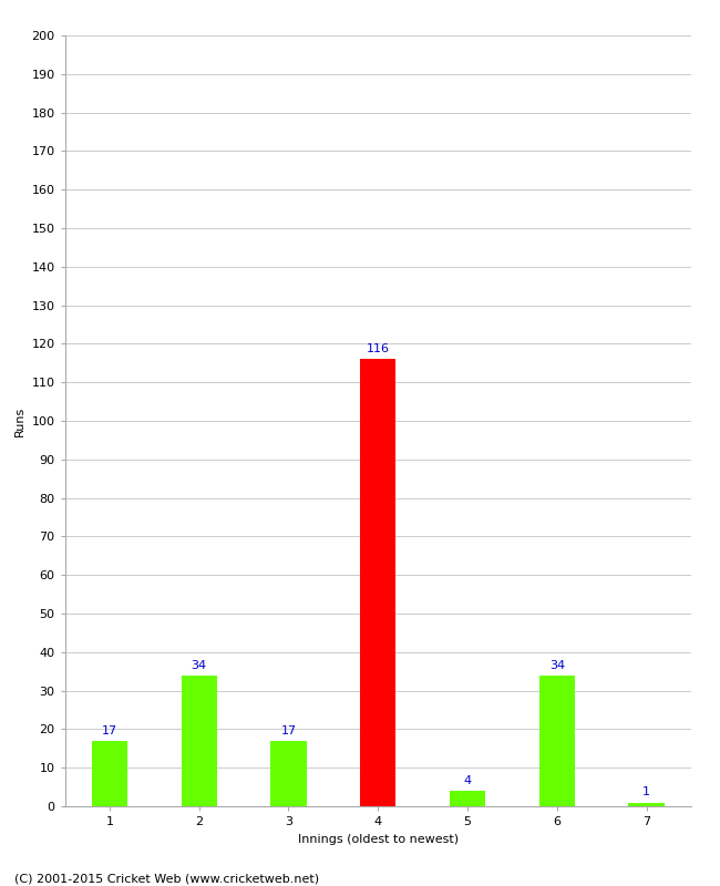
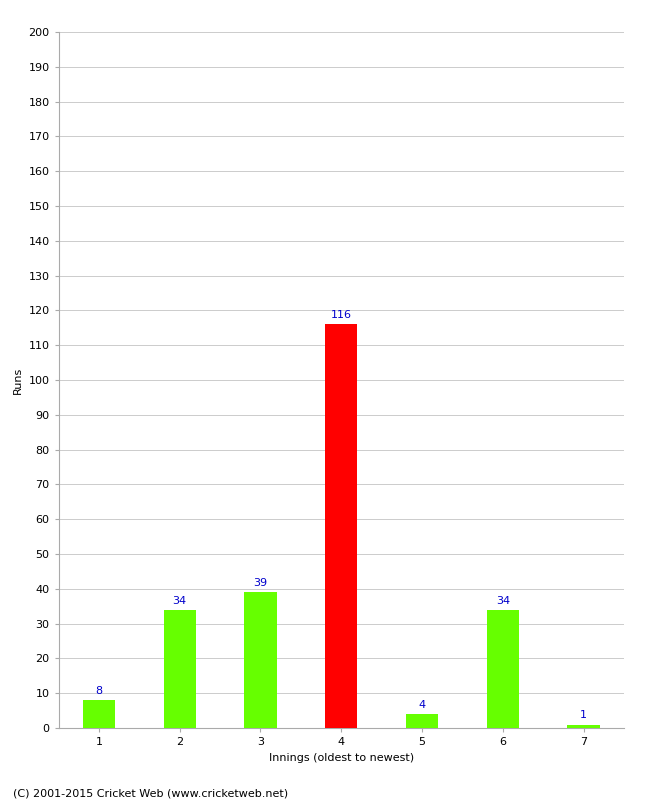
1: 17 -> 8
3: 17 -> 39
